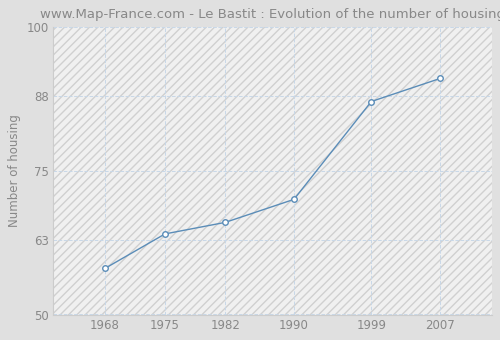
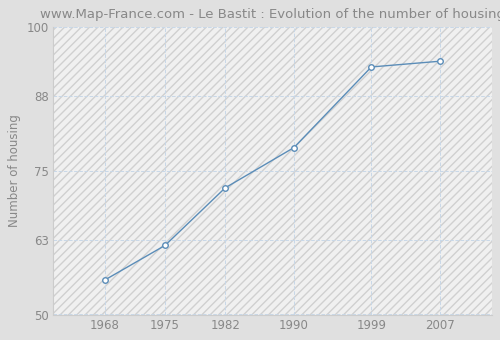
1968: 58 -> 56
1975: 64 -> 62
1982: 66 -> 72
1990: 70 -> 79
1999: 87 -> 93
2007: 91 -> 94
